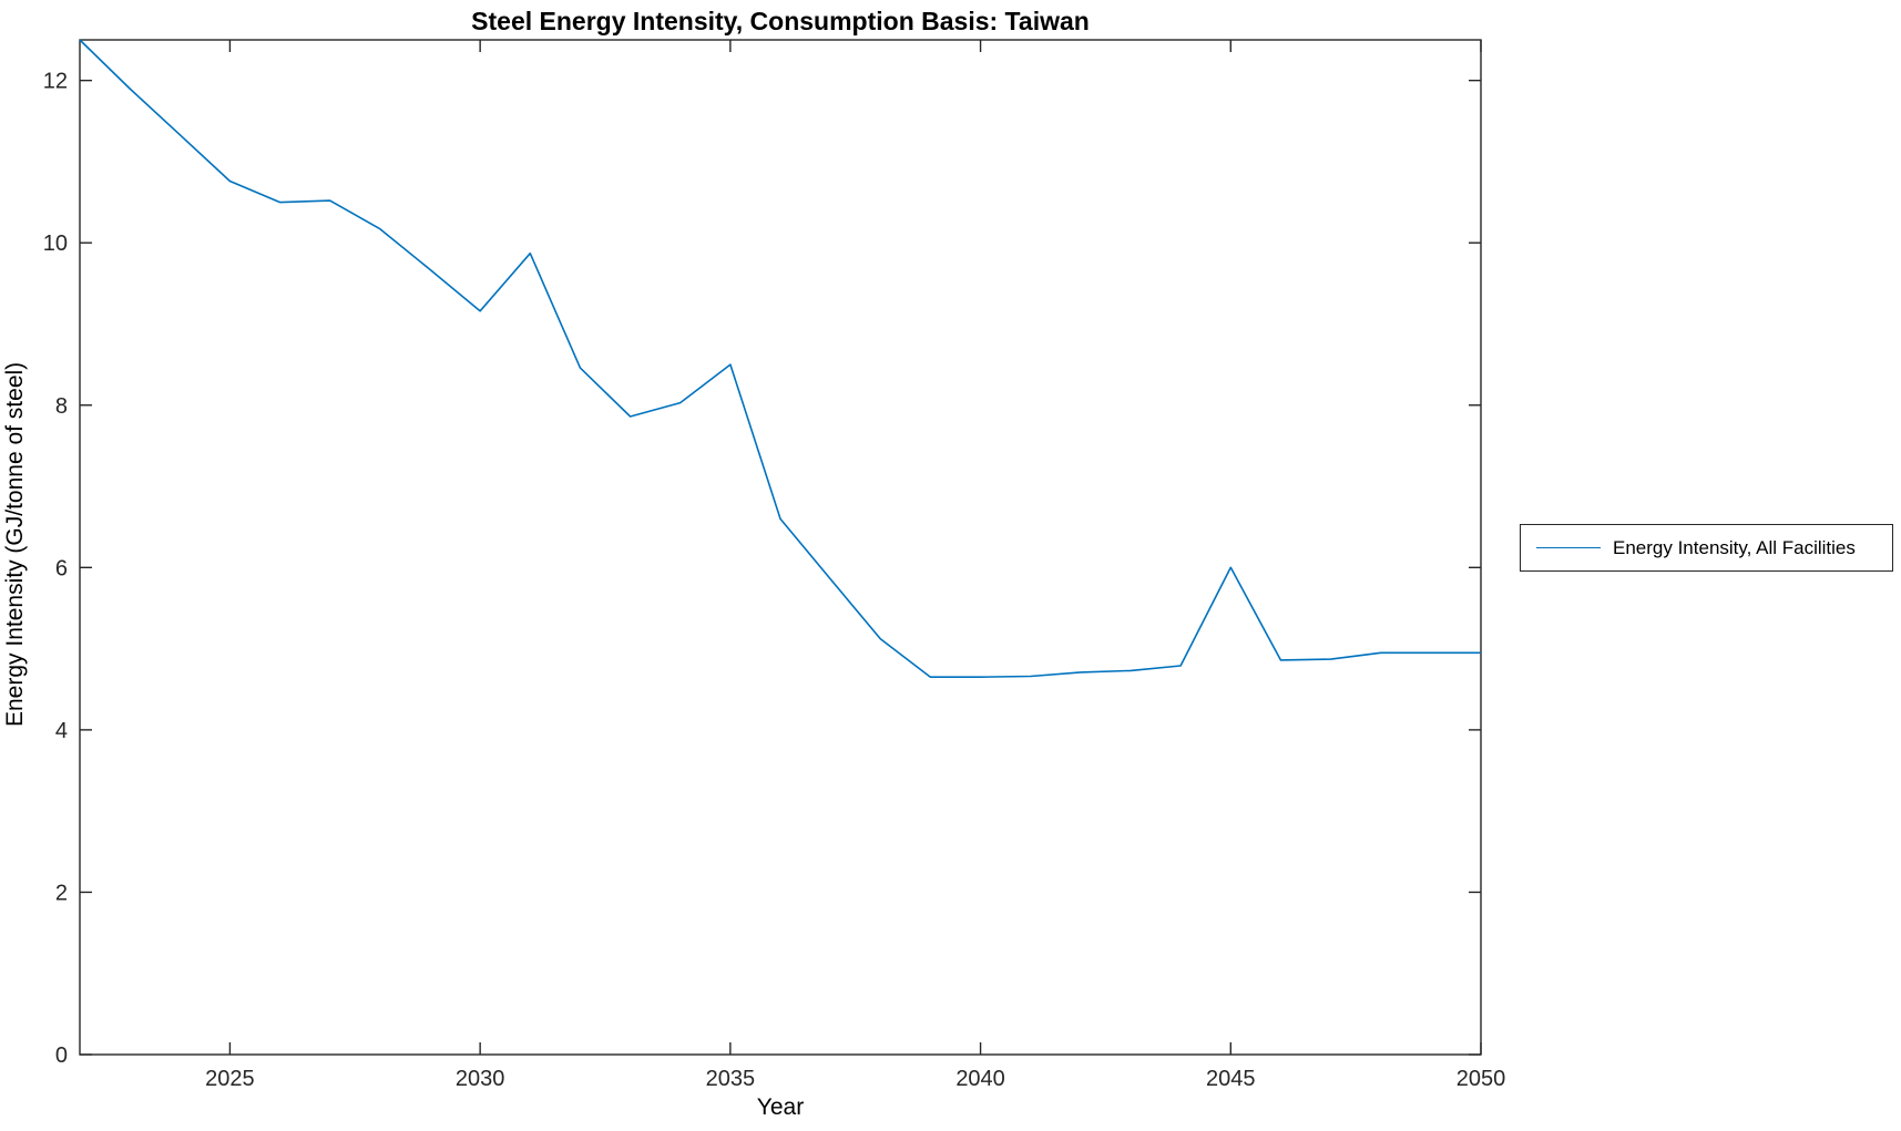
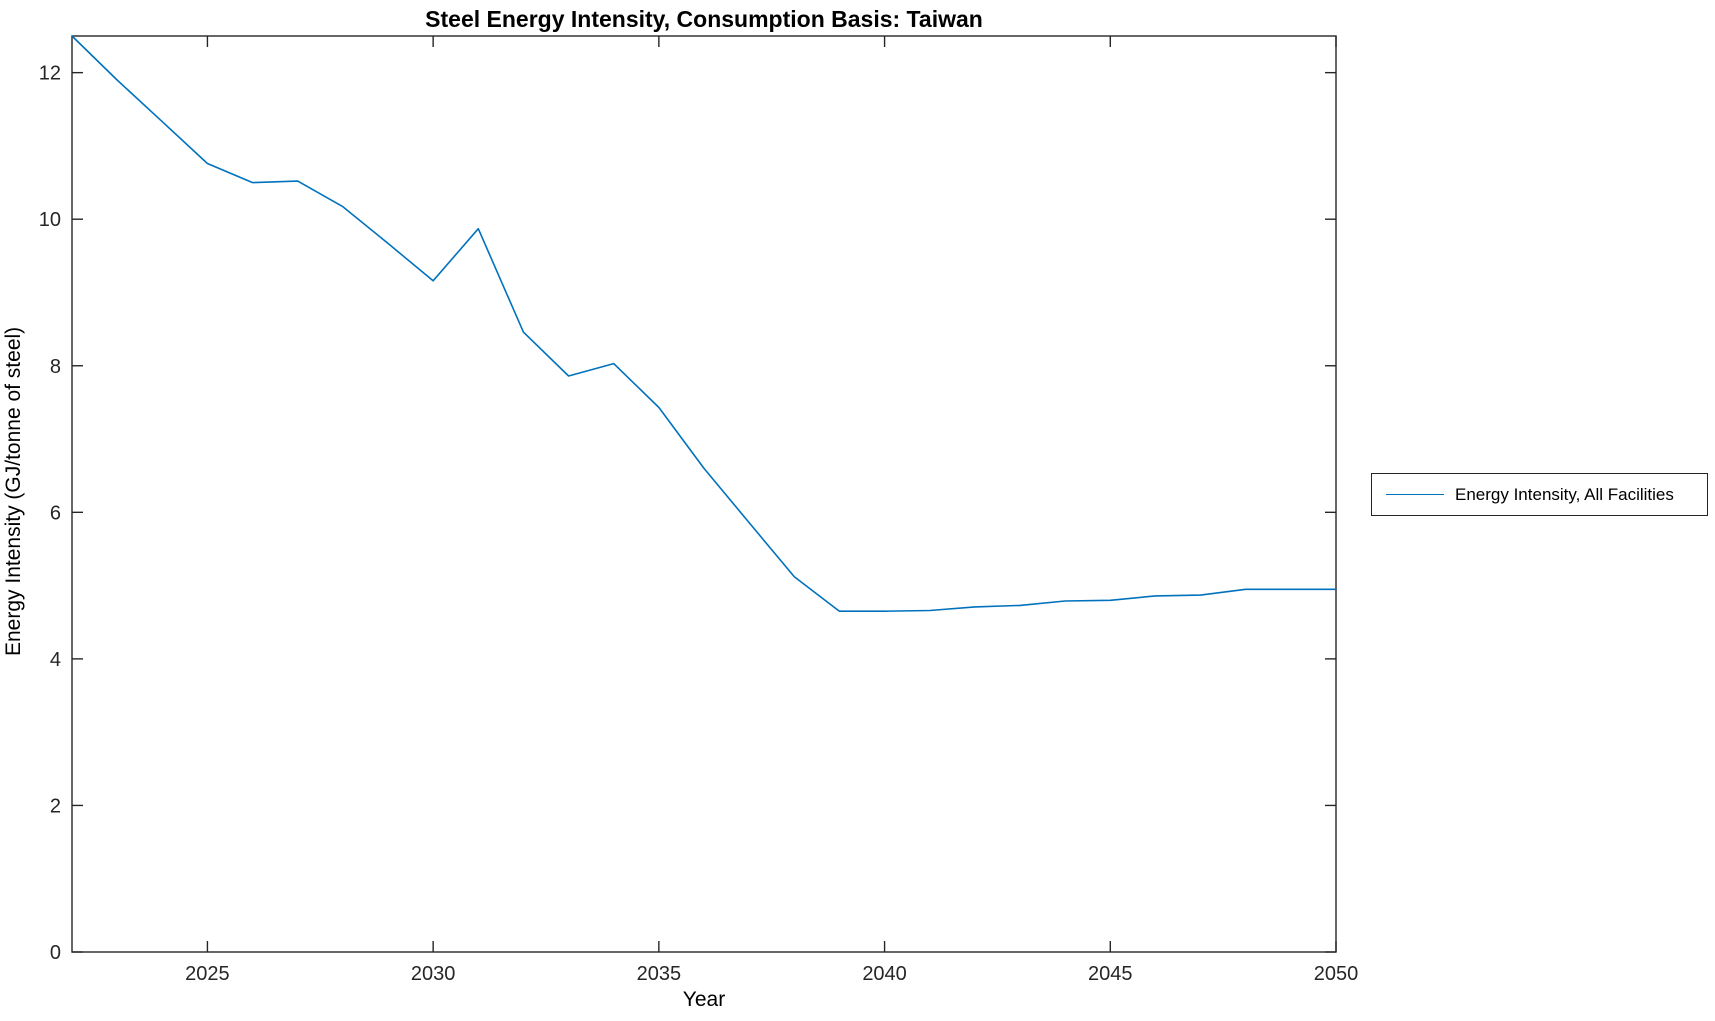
2035: 8.5 -> 7.4
2045: 6.0 -> 4.8
